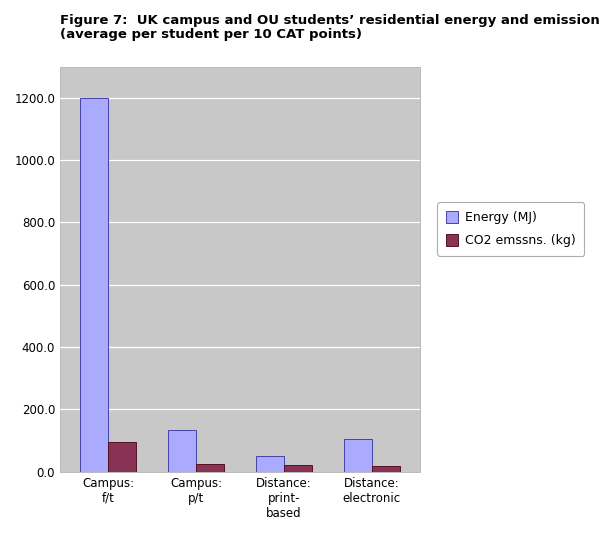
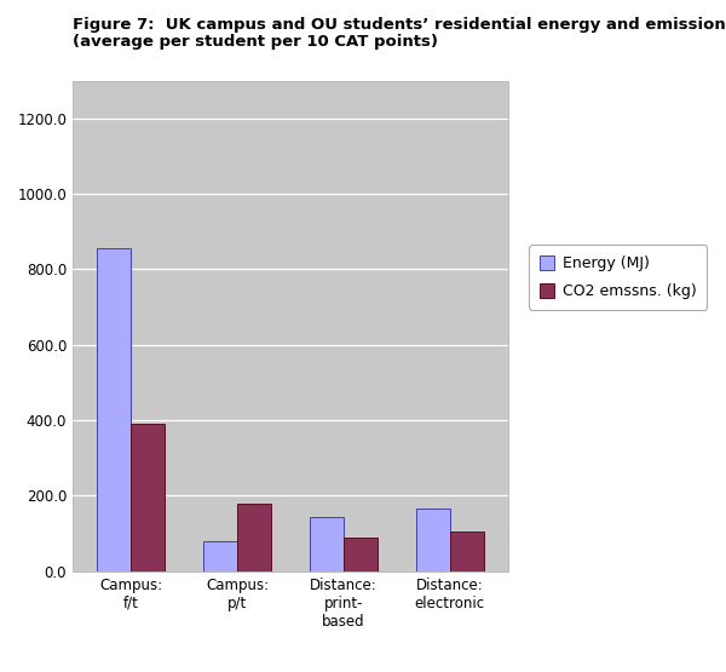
Energy (MJ)/Campus: f/t: 1200 -> 855
CO2 emssns. (kg)/Campus: f/t: 95 -> 390
Energy (MJ)/Campus: p/t: 135 -> 80
CO2 emssns. (kg)/Campus: p/t: 25 -> 180
Energy (MJ)/Distance: print- based: 50 -> 145
CO2 emssns. (kg)/Distance: print- based: 22 -> 90
Energy (MJ)/Distance: electronic: 105 -> 165
CO2 emssns. (kg)/Distance: electronic: 18 -> 105
